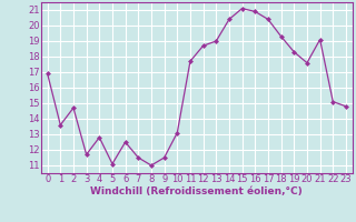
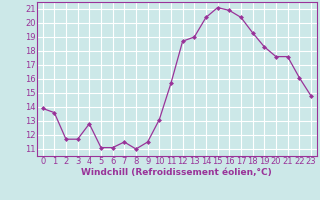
0: 16.9 -> 13.9
2: 14.7 -> 11.7
6: 12.5 -> 11.1
11: 17.7 -> 15.7
21: 19.1 -> 17.6
22: 15.1 -> 16.1
